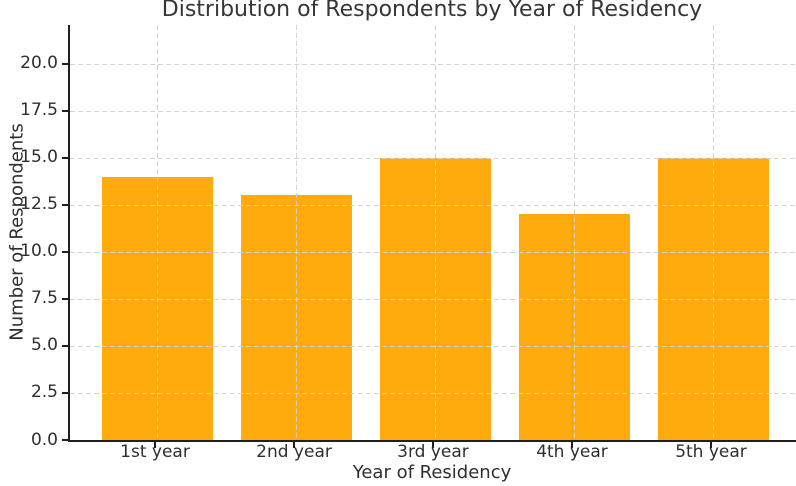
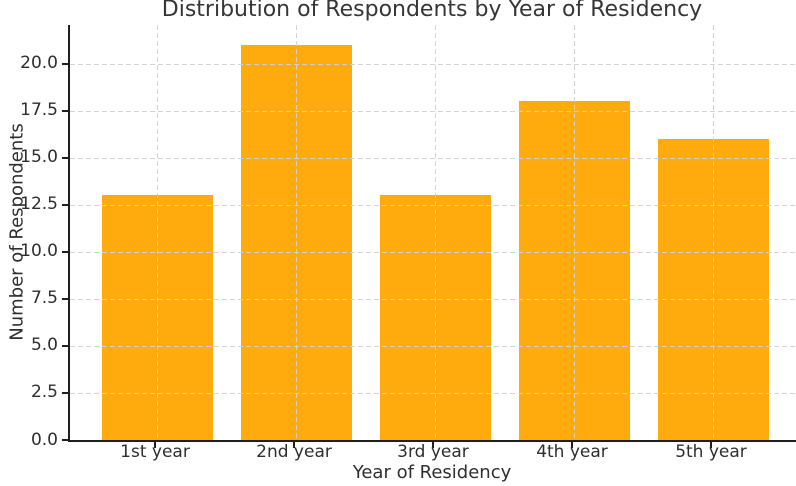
1st year: 14 -> 13
2nd year: 13 -> 21
3rd year: 15 -> 13
4th year: 12 -> 18
5th year: 15 -> 16
